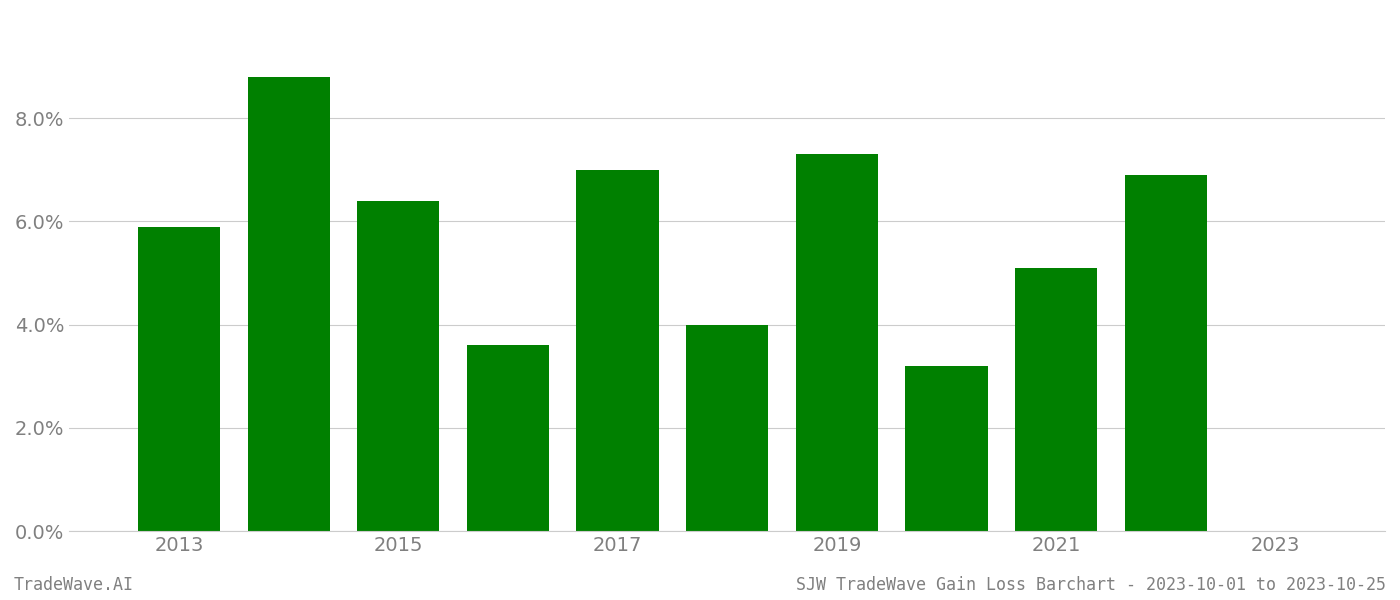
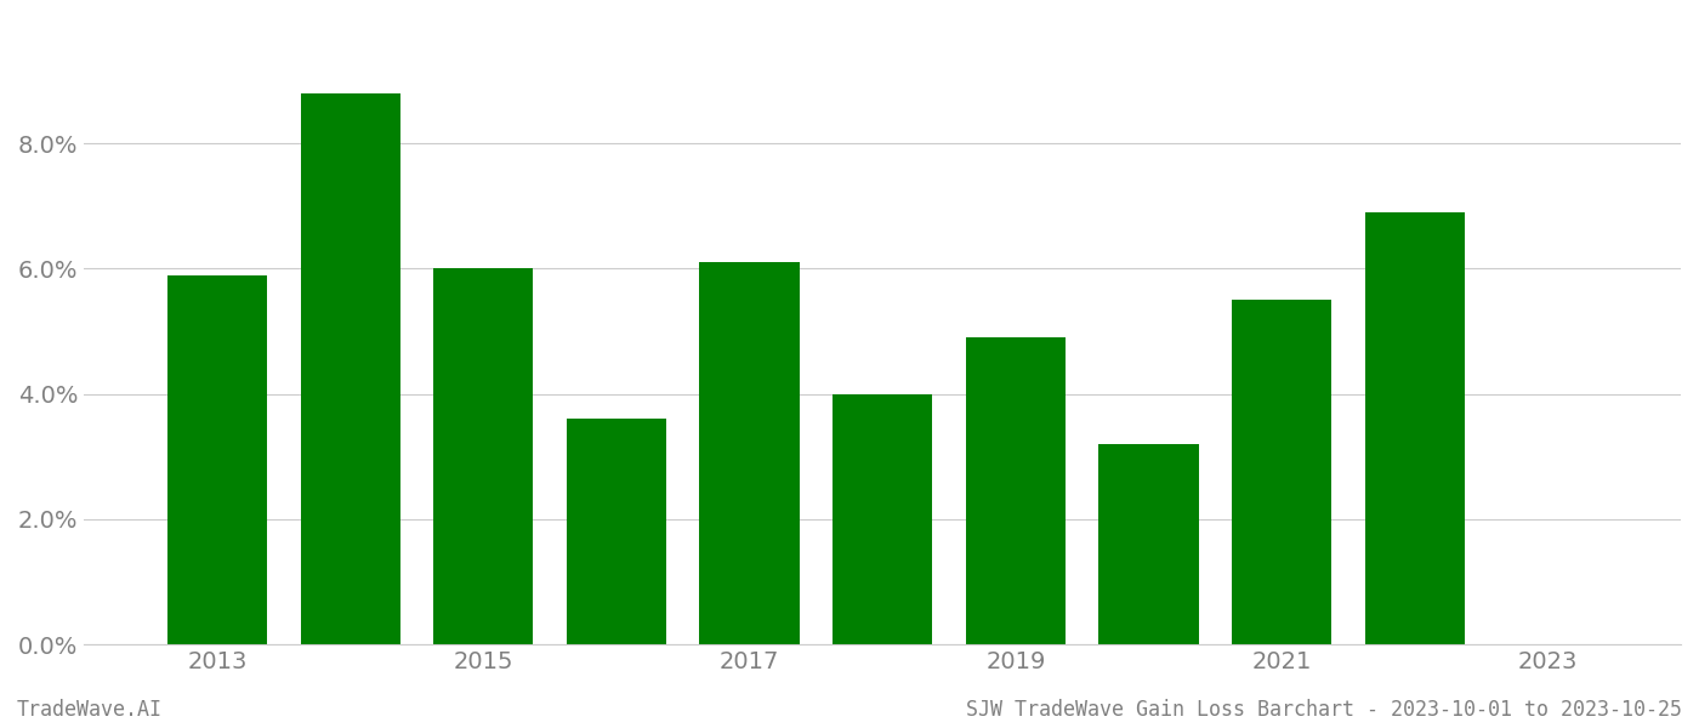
2015: 6.4% -> 6.0%
2017: 7.0% -> 6.1%
2019: 7.3% -> 4.9%
2021: 5.1% -> 5.5%
